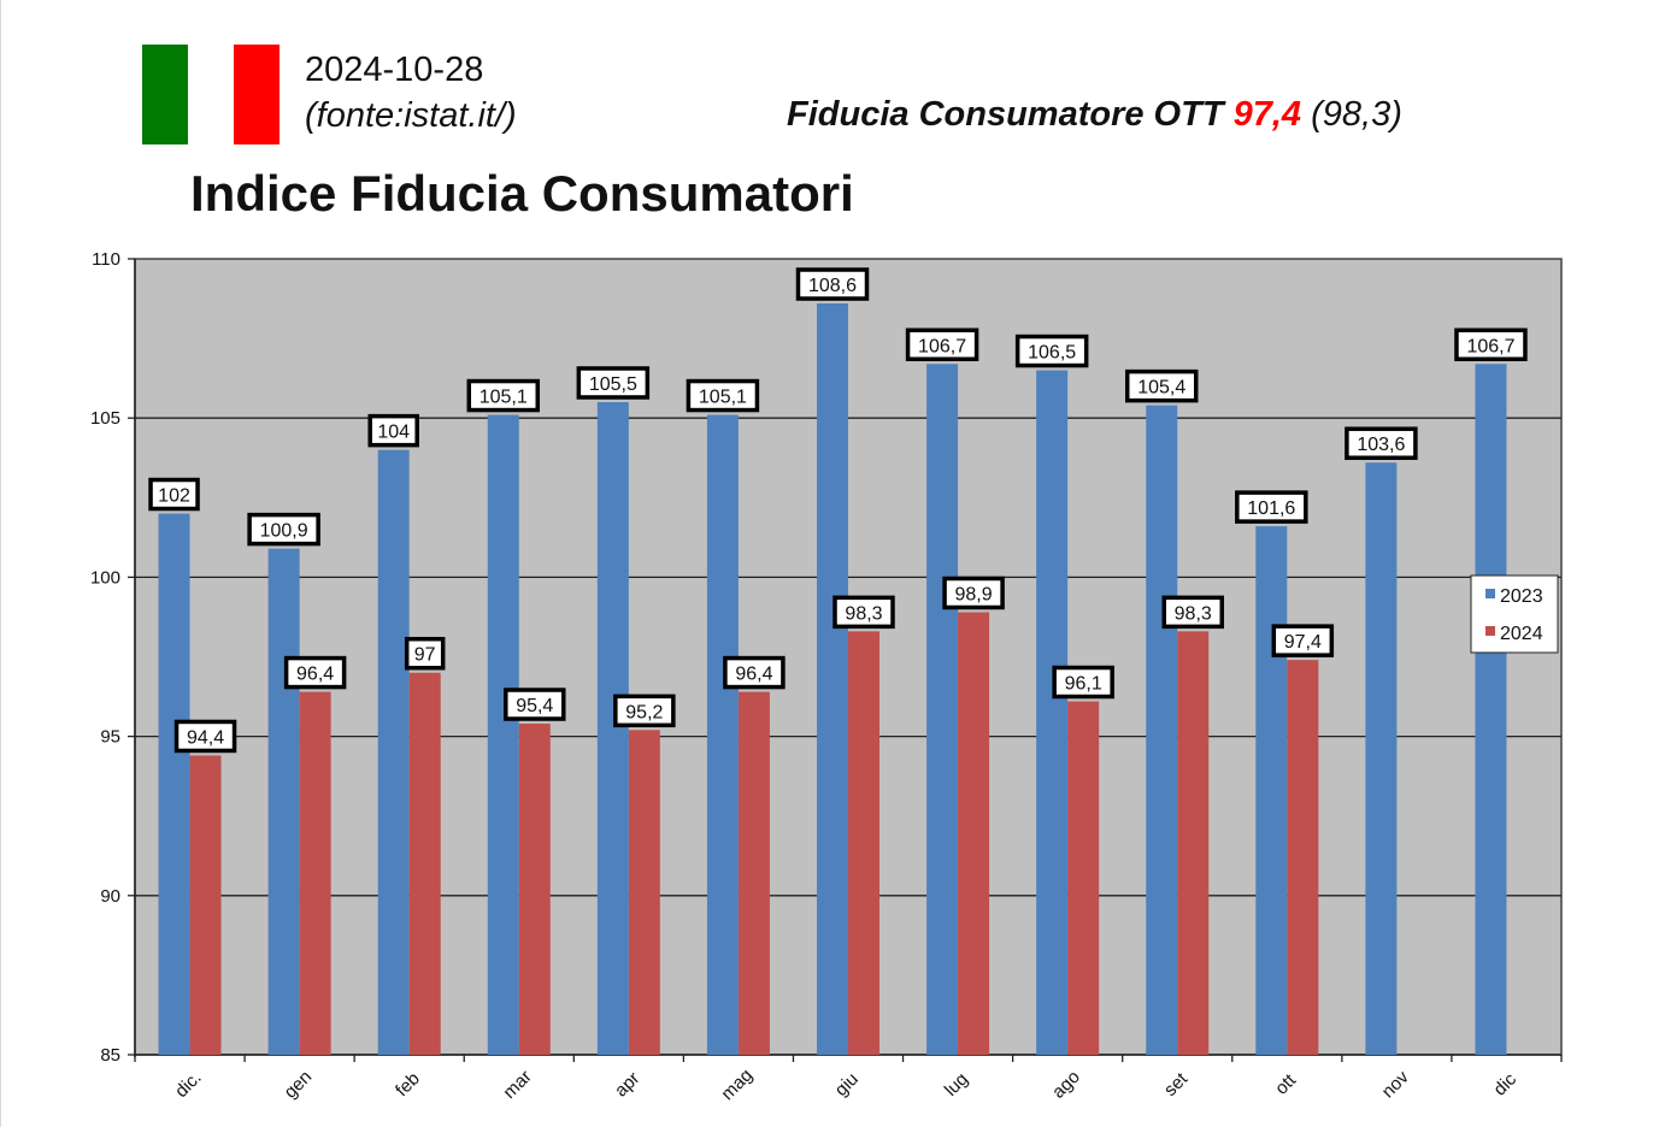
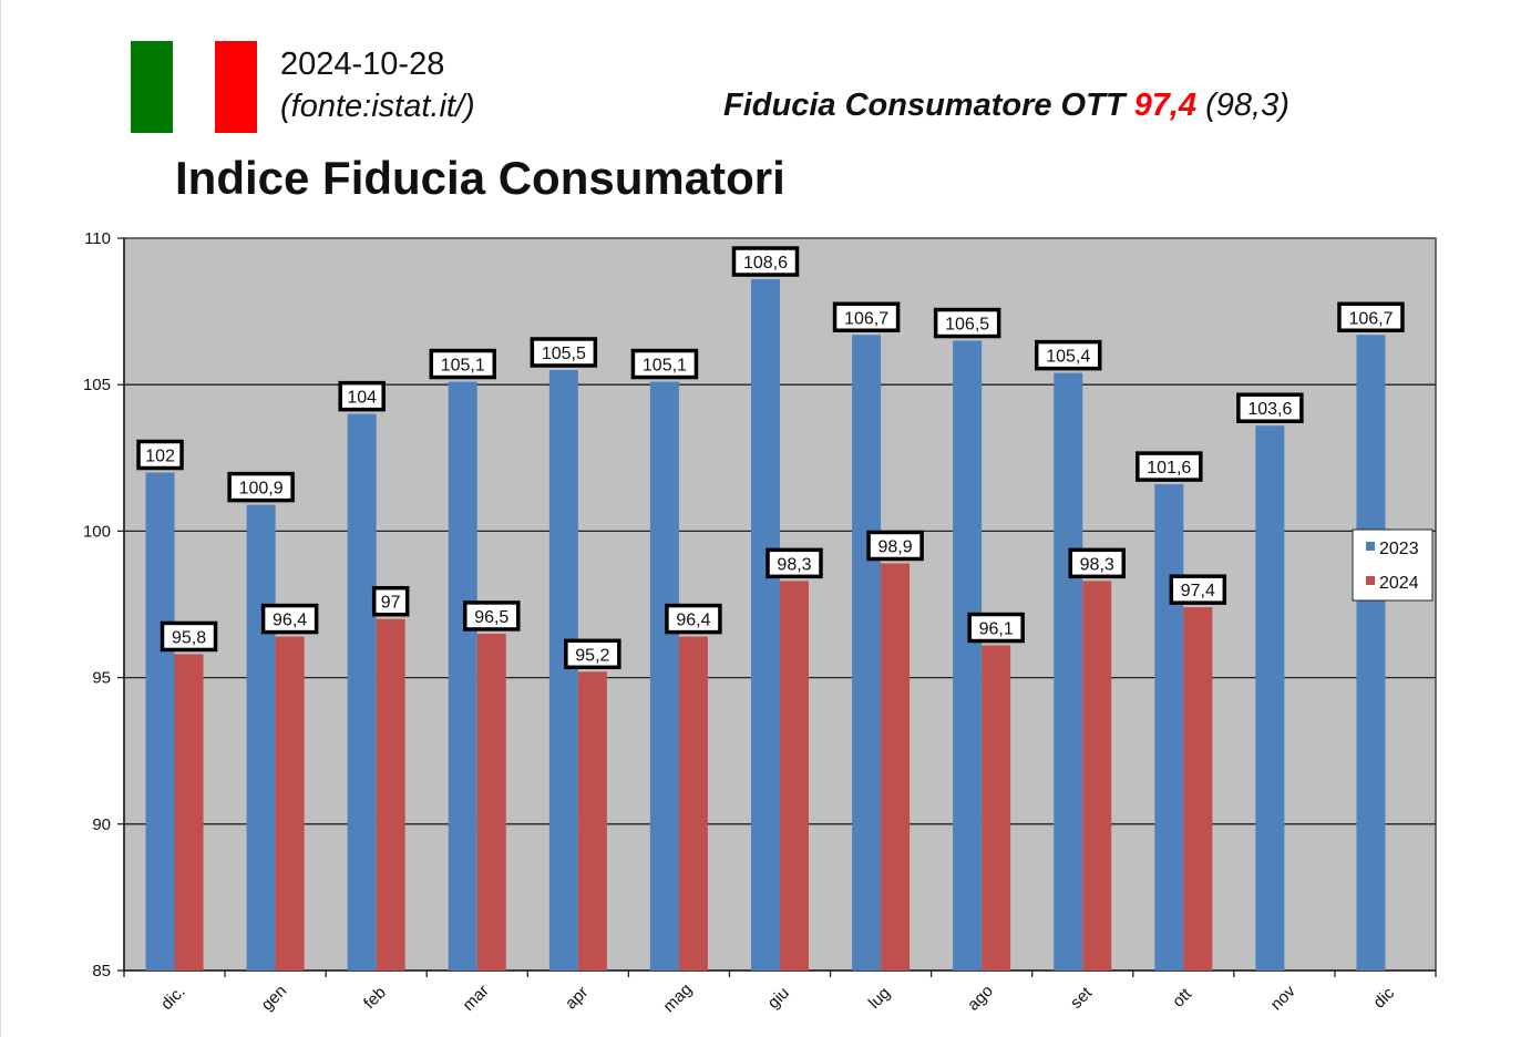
2024/dic.: 94,4 -> 95,8
2024/mar: 95,4 -> 96,5
